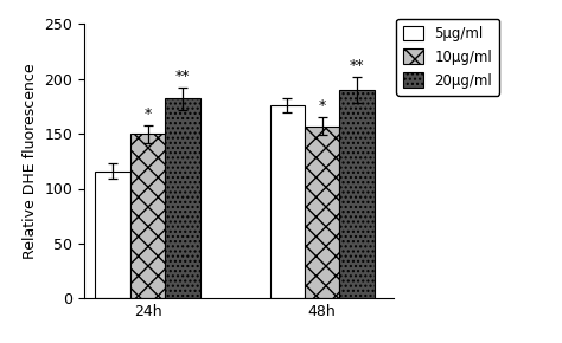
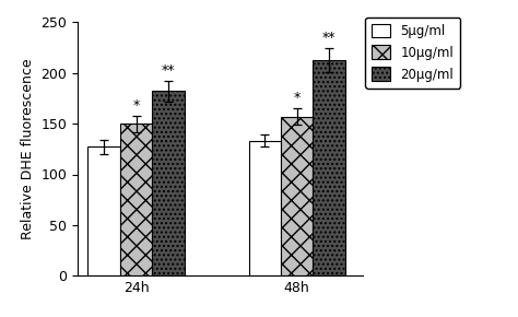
5μg/ml/24h: 116 -> 127
5μg/ml/48h: 176 -> 133
20μg/ml/48h: 190 -> 213
